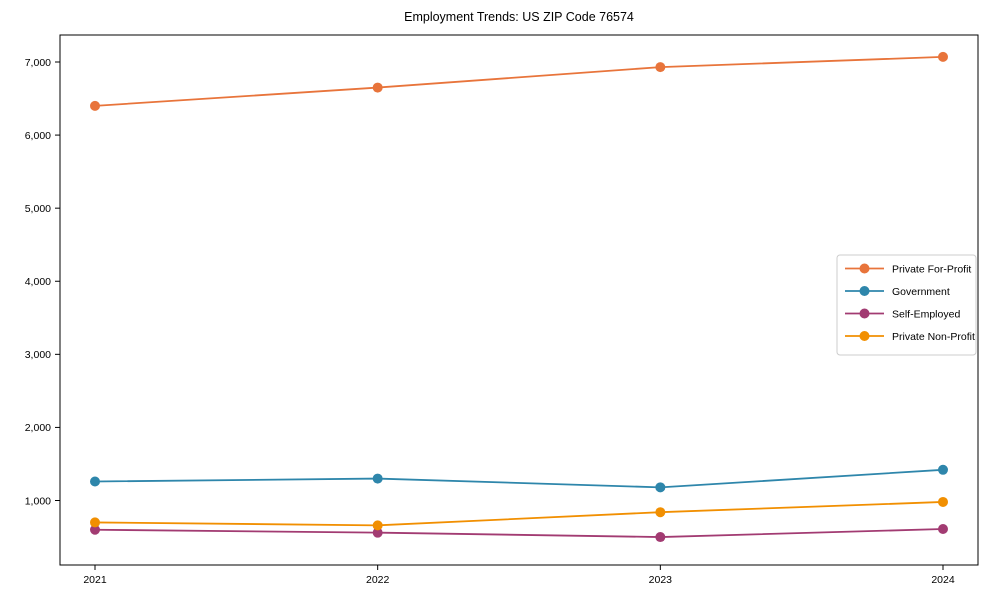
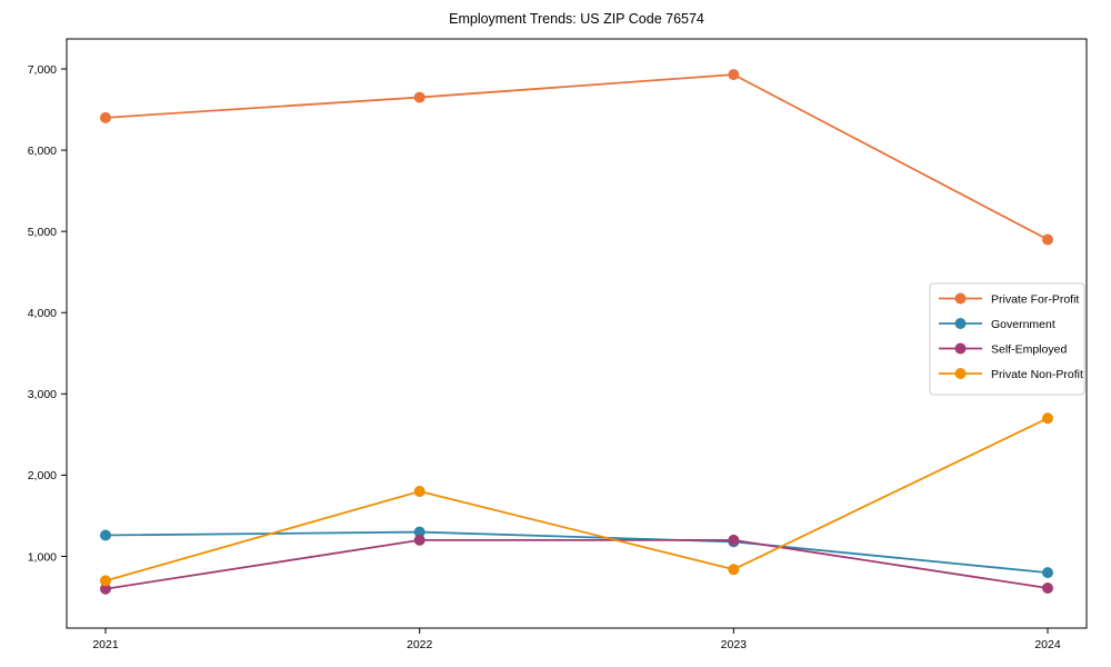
Self-Employed/2022: 600 -> 1200
Private Non-Profit/2022: 700 -> 1800
Self-Employed/2023: 500 -> 1200
Private For-Profit/2024: 7100 -> 4900
Government/2024: 1400 -> 800
Private Non-Profit/2024: 1000 -> 2700
